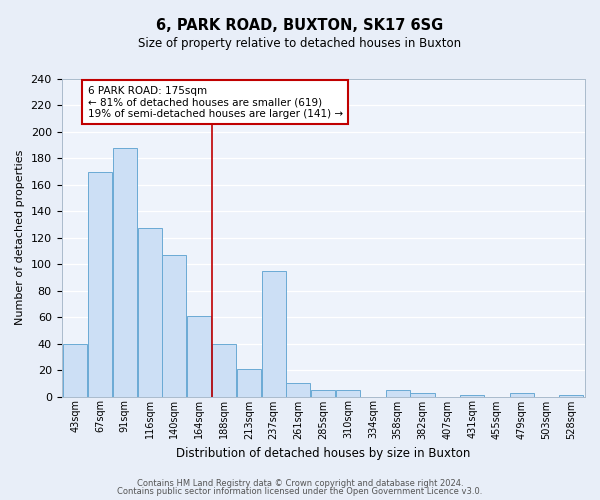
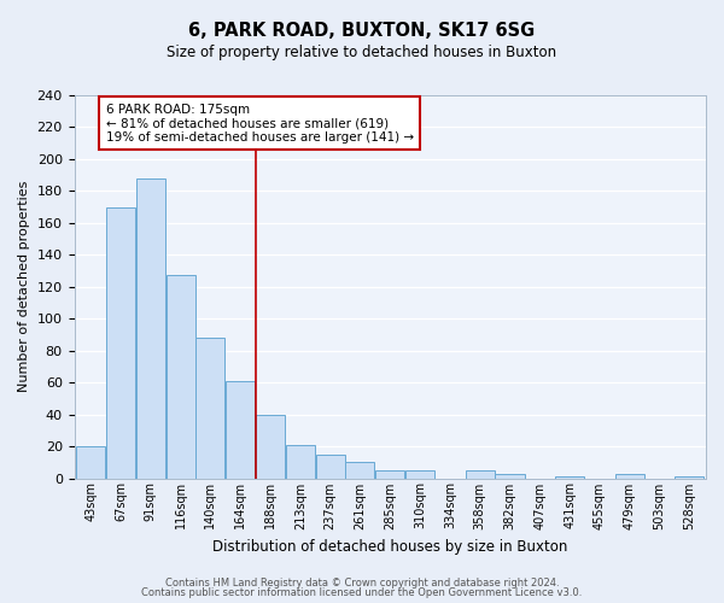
43sqm: 40 -> 20
140sqm: 107 -> 88
237sqm: 95 -> 15
